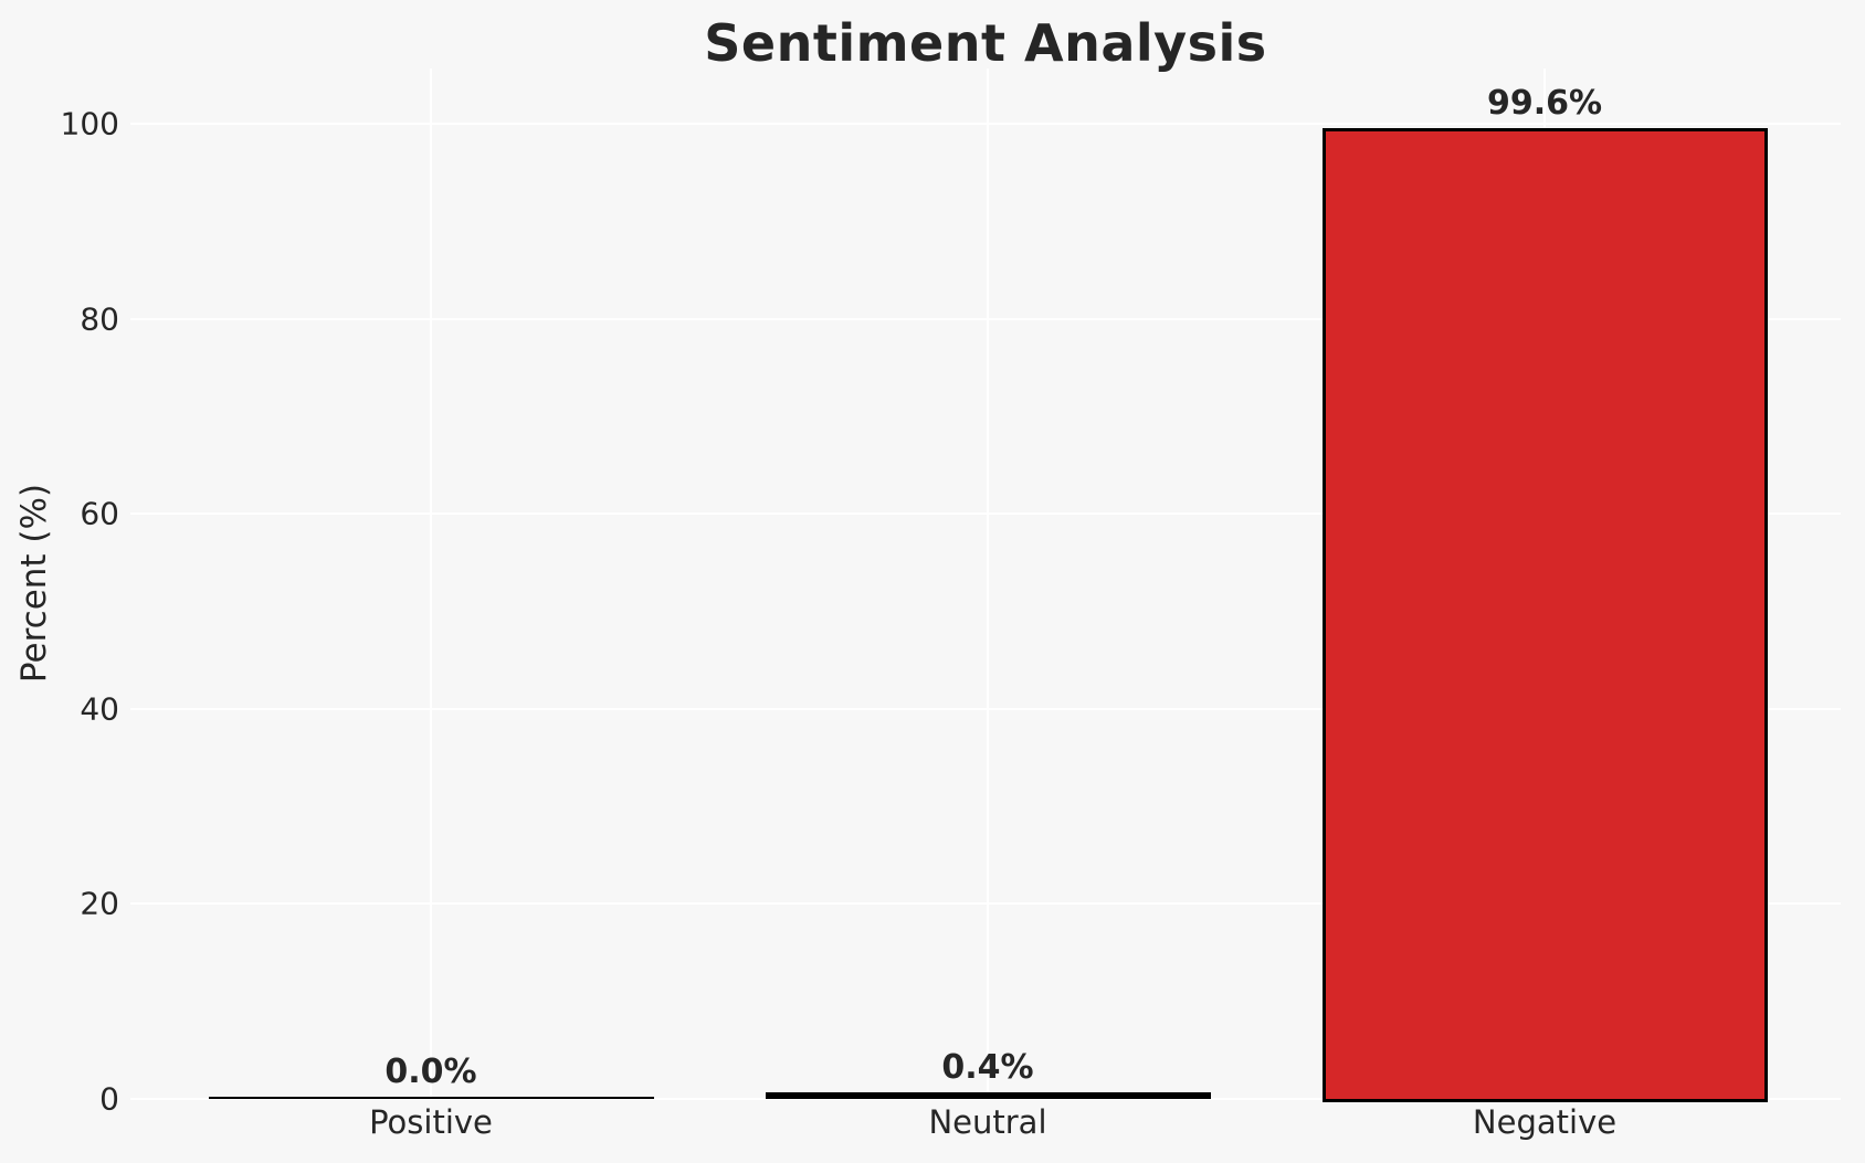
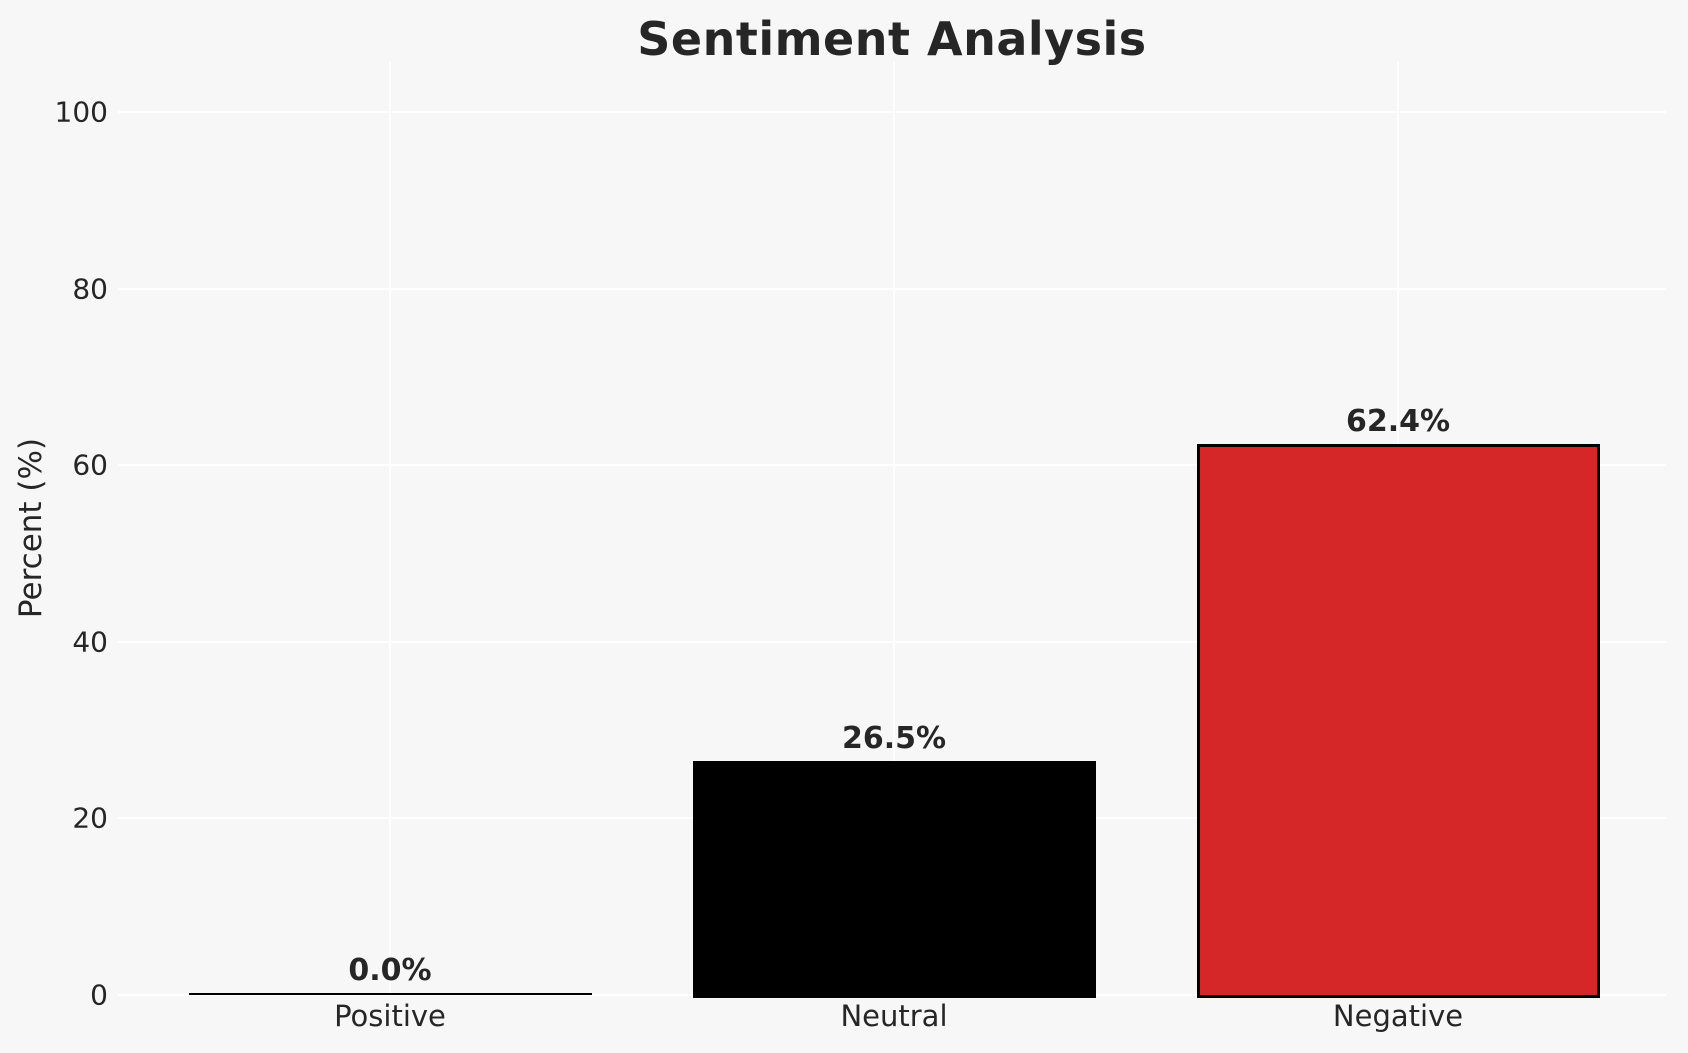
Neutral: 0.4% -> 26.5%
Negative: 99.6% -> 62.4%
